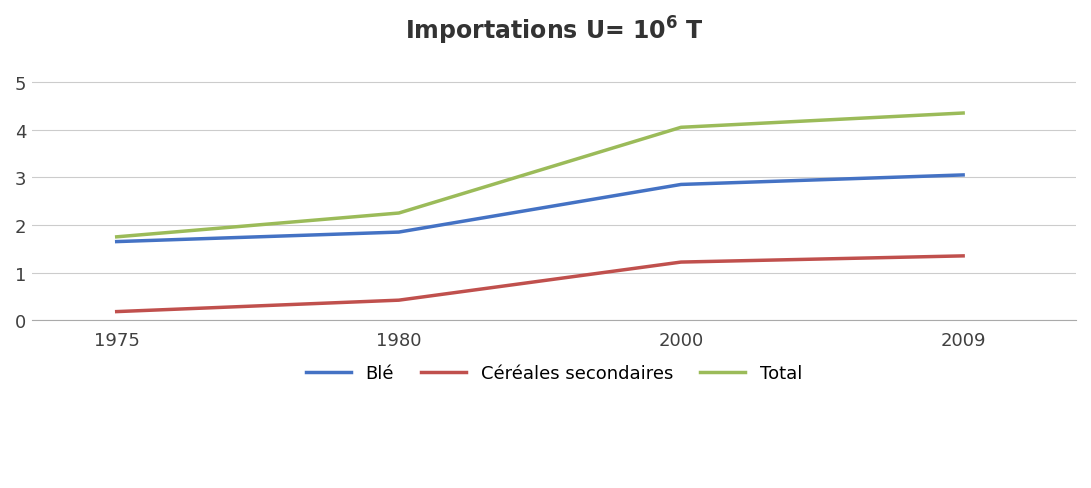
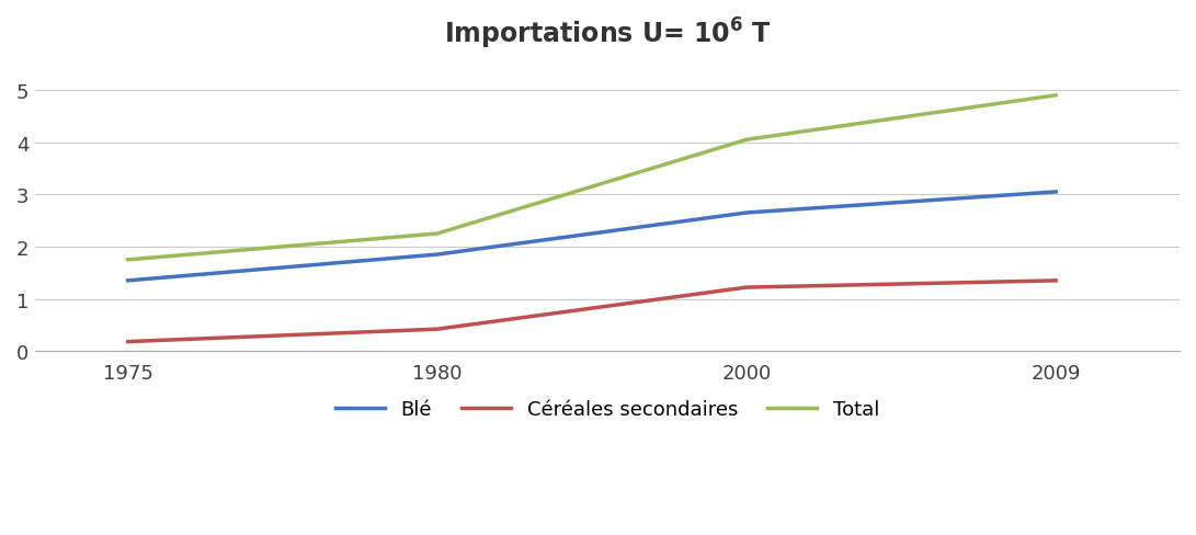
Blé/1975: 1.65 -> 1.35
Blé/2000: 2.85 -> 2.65
Total/2009: 4.35 -> 4.90
